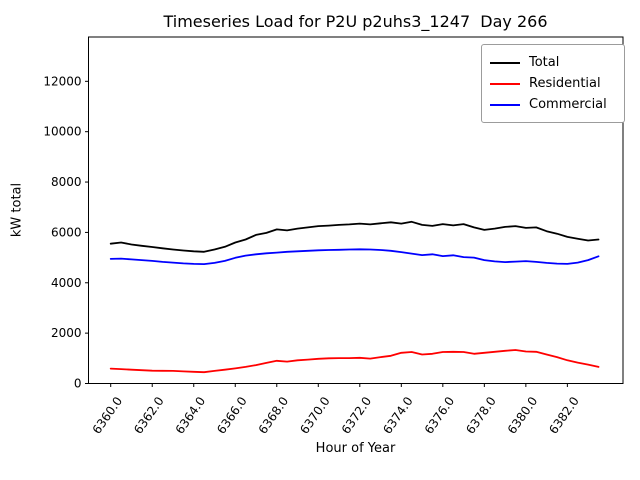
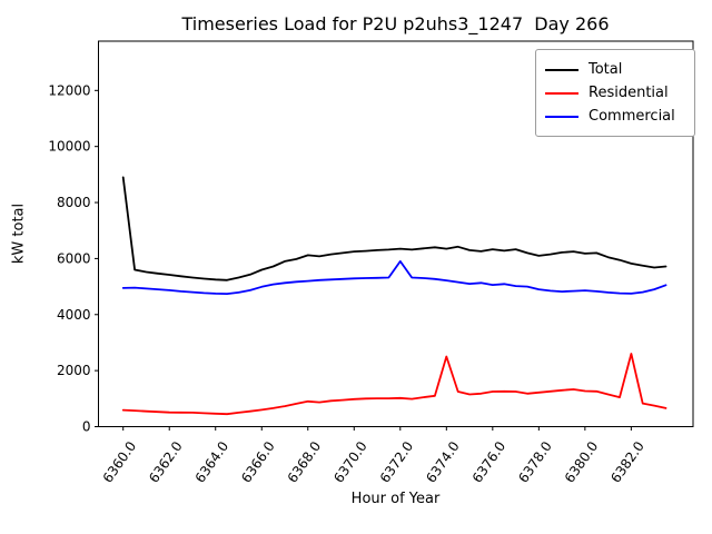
Total/6360.0: 5600 -> 8900
Commercial/6372.0: 5300 -> 5900
Residential/6374.0: 1200 -> 2500
Residential/6382.0: 900 -> 2600
